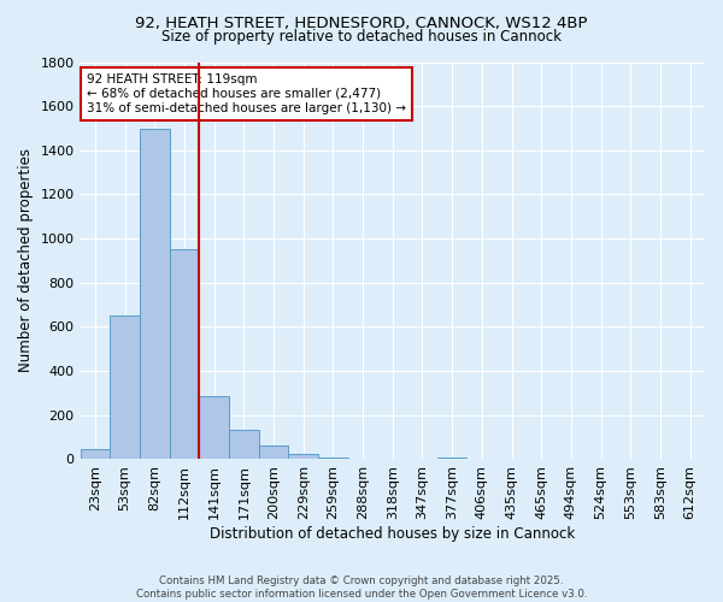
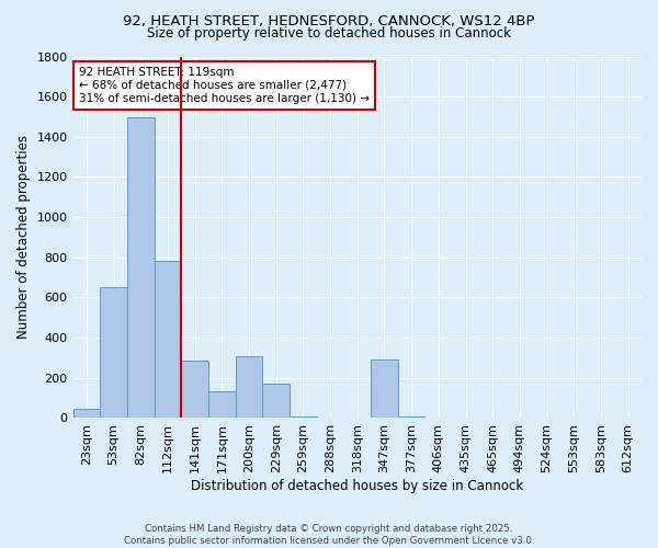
112sqm: 950 -> 780
200sqm: 60 -> 310
229sqm: 20 -> 170
347sqm: 0 -> 290
